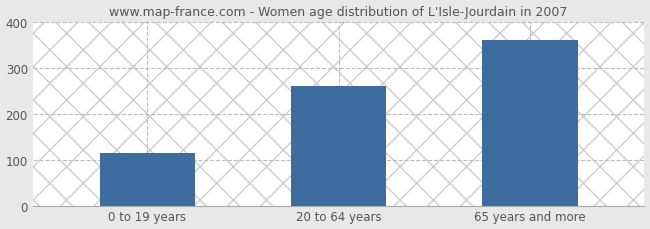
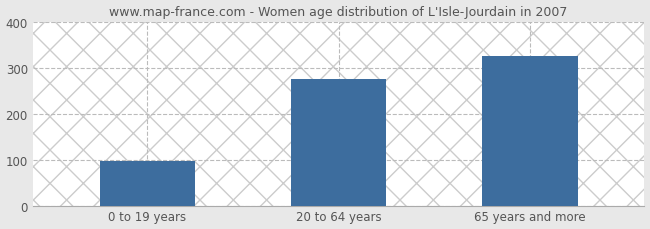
0 to 19 years: 115 -> 96
20 to 64 years: 260 -> 275
65 years and more: 360 -> 325
